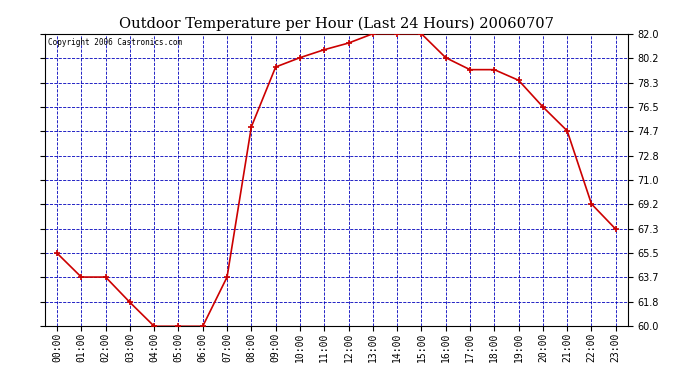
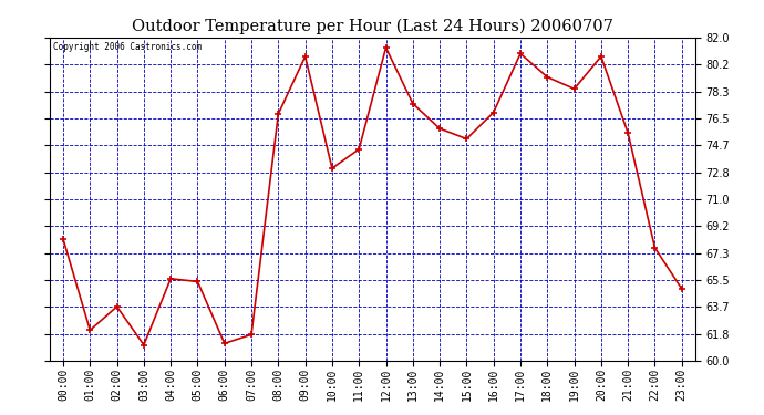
00:00: 65.5 -> 68.3
01:00: 63.7 -> 62.1
03:00: 61.8 -> 61.1
04:00: 60.0 -> 65.6
05:00: 60.0 -> 65.4
06:00: 60.0 -> 61.2
07:00: 63.7 -> 61.8
08:00: 75.0 -> 76.8
09:00: 79.5 -> 80.7
10:00: 80.2 -> 73.1
11:00: 80.8 -> 74.4
13:00: 82.0 -> 77.5
14:00: 82.0 -> 75.8
15:00: 82.0 -> 75.1
16:00: 80.2 -> 76.9
17:00: 79.3 -> 80.9
20:00: 76.5 -> 80.7
21:00: 74.7 -> 75.5
22:00: 69.2 -> 67.7
23:00: 67.3 -> 64.9
